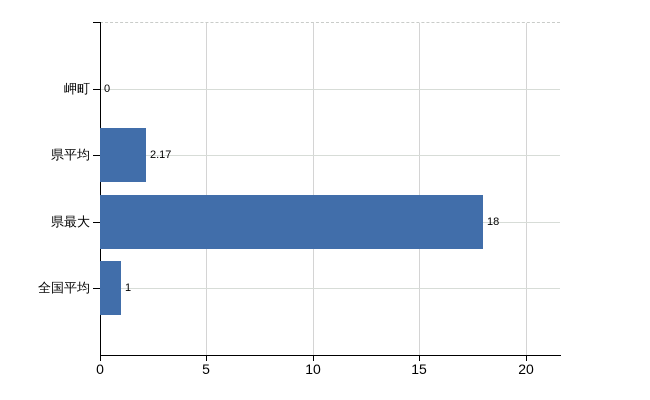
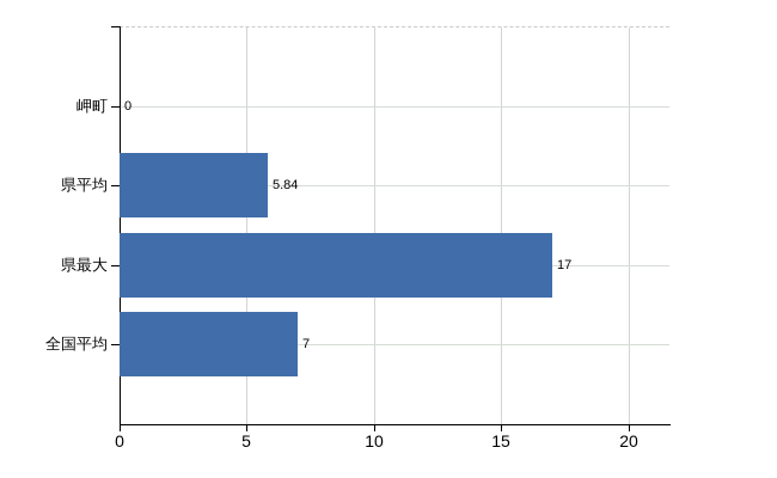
県平均: 2.17 -> 5.84
県最大: 18 -> 17
全国平均: 1 -> 7
